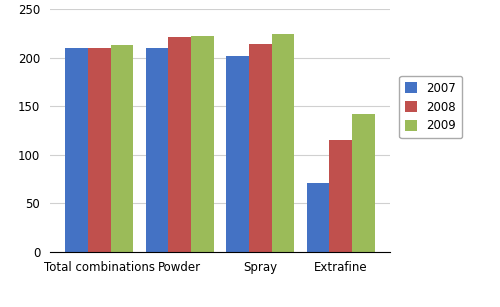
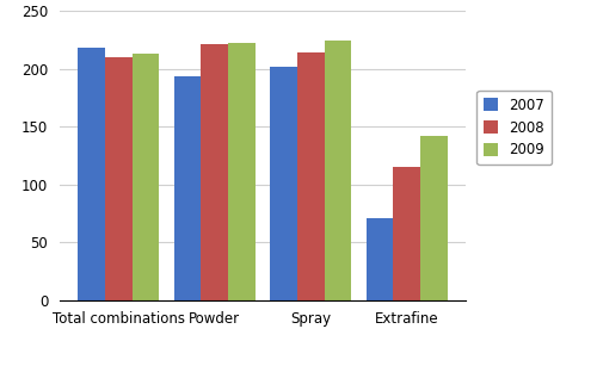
2007/Total combinations: 210 -> 218
2007/Powder: 210 -> 194
